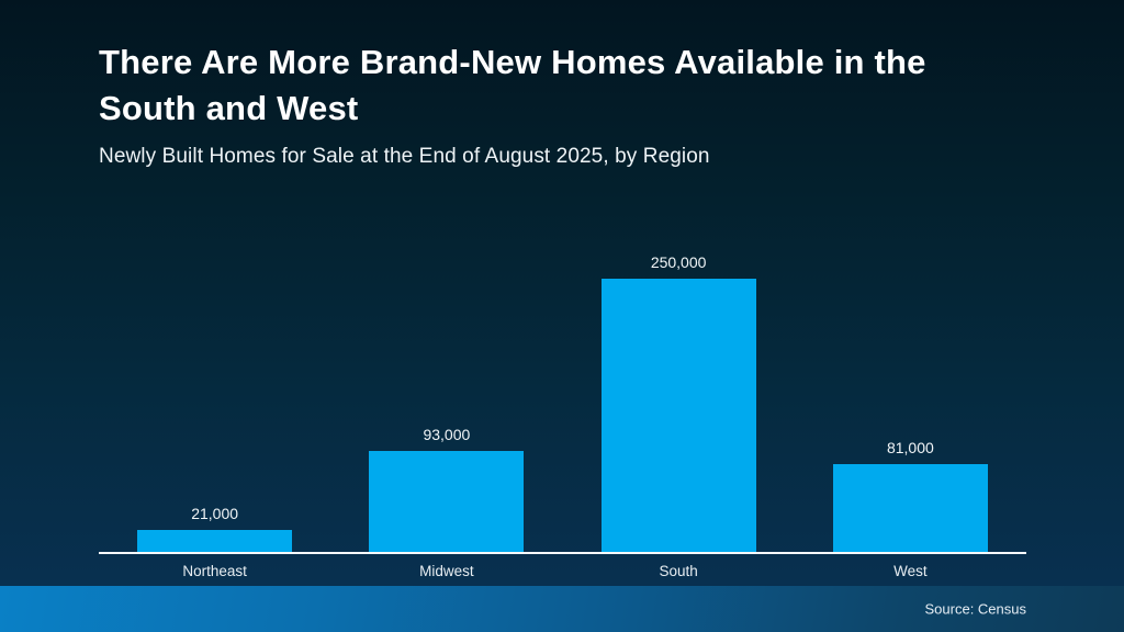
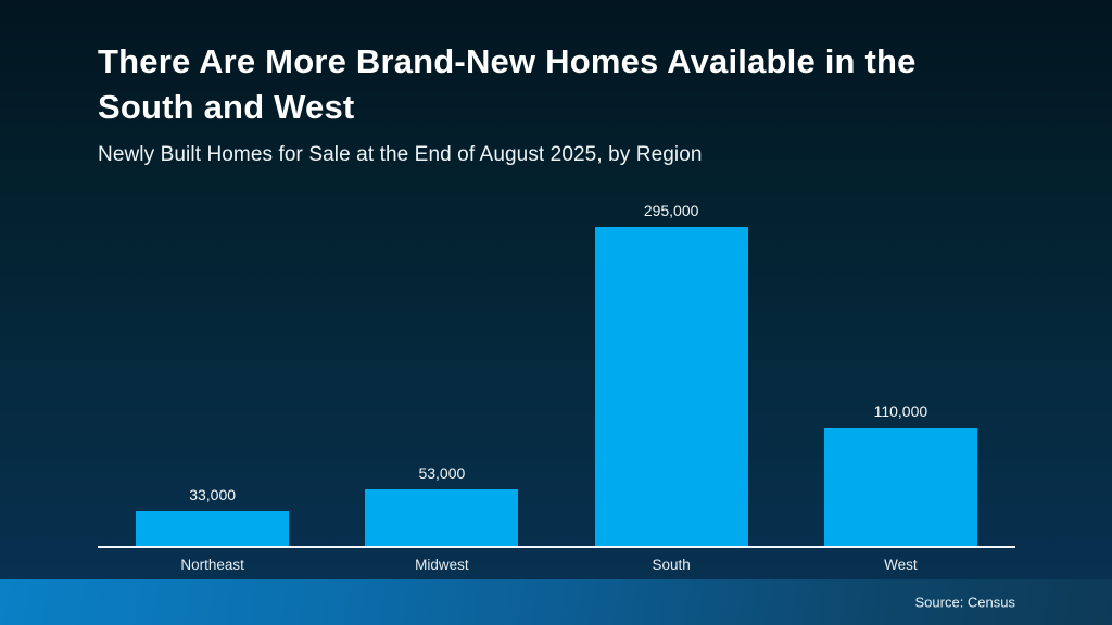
Northeast: 21,000 -> 33,000
Midwest: 93,000 -> 53,000
South: 250,000 -> 295,000
West: 81,000 -> 110,000
